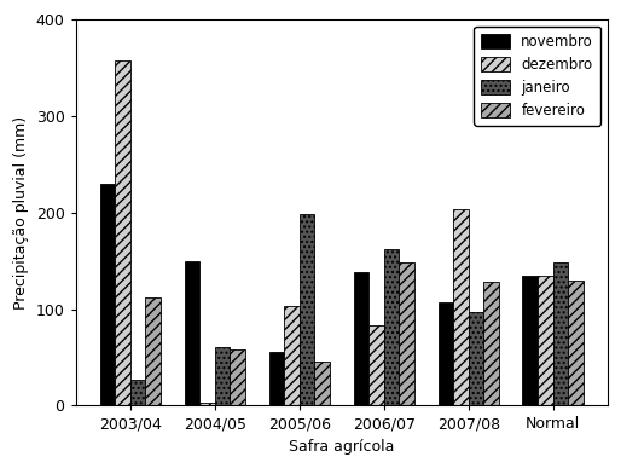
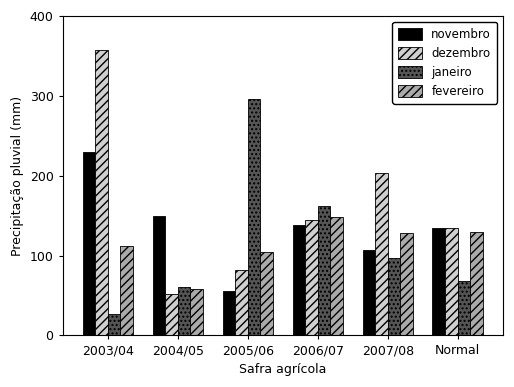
dezembro/2004/05: 3 -> 52
dezembro/2005/06: 103 -> 82
janeiro/2005/06: 198 -> 296
fevereiro/2005/06: 45 -> 104
dezembro/2006/07: 83 -> 144
janeiro/Normal: 148 -> 68
